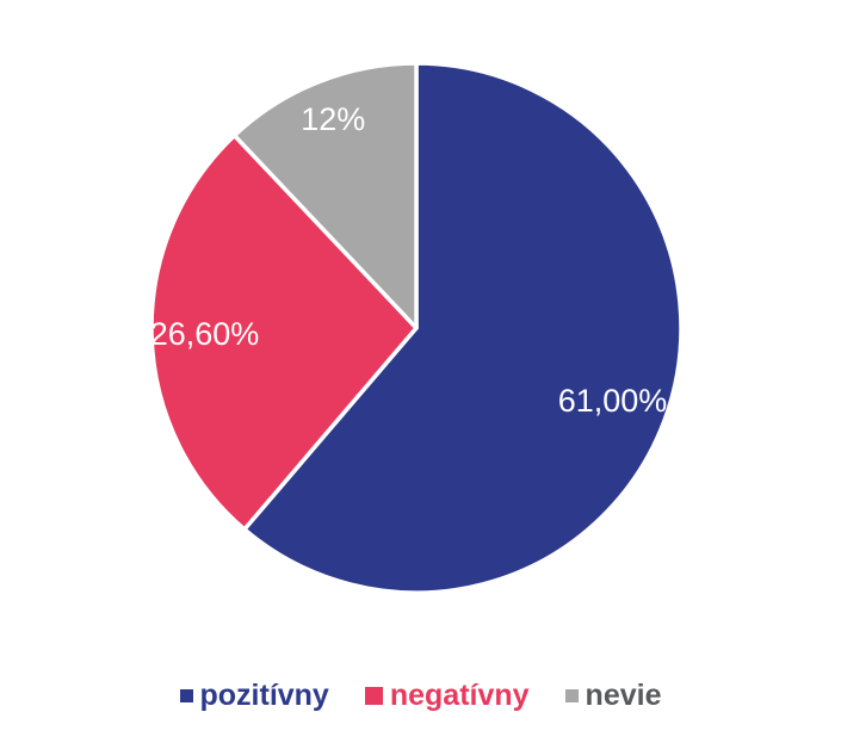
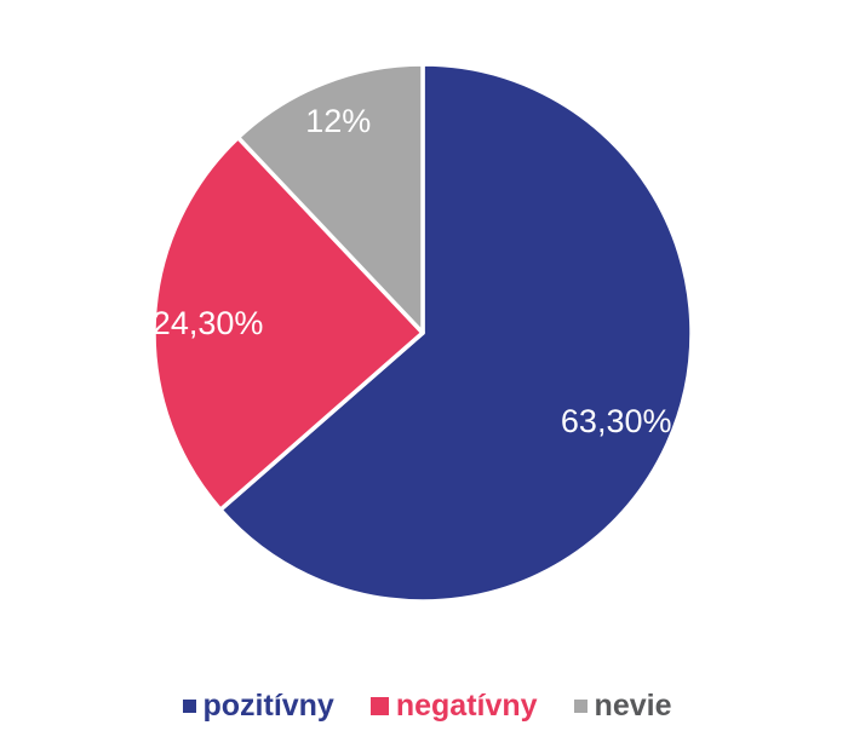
pozitívny: 61,00% -> 63,30%
negatívny: 26,60% -> 24,30%
